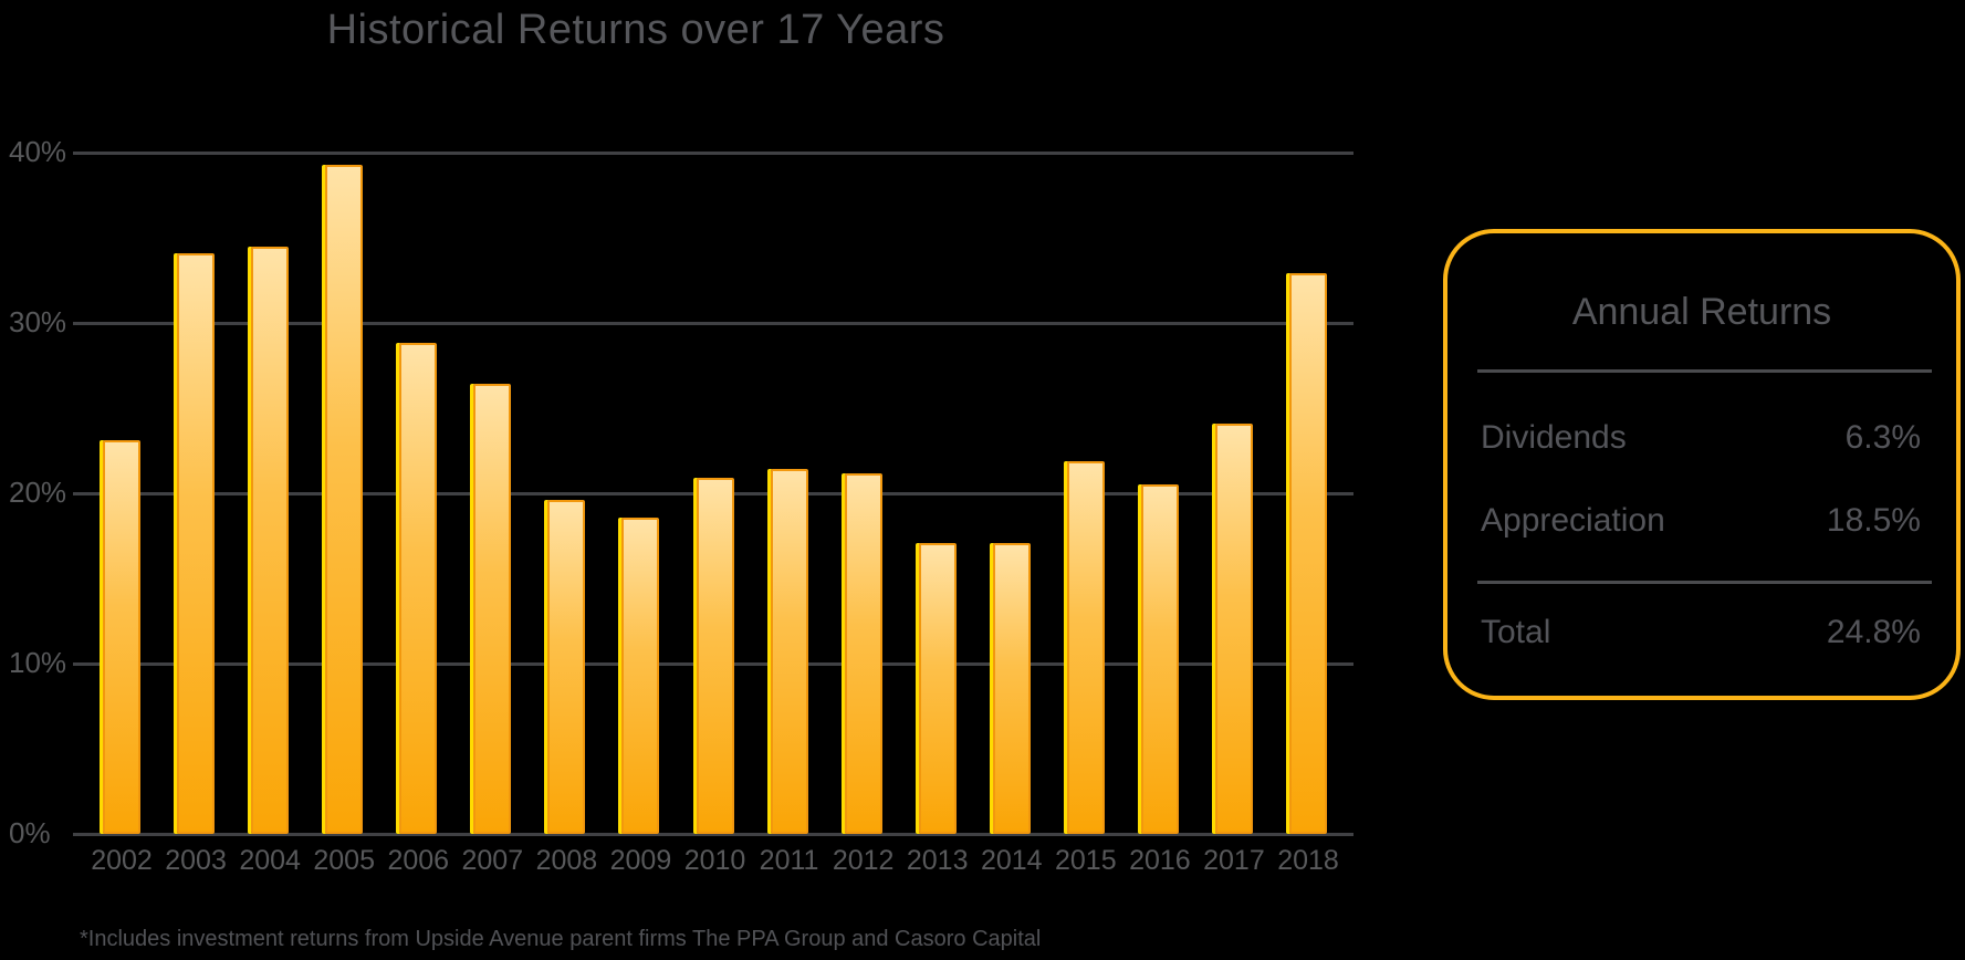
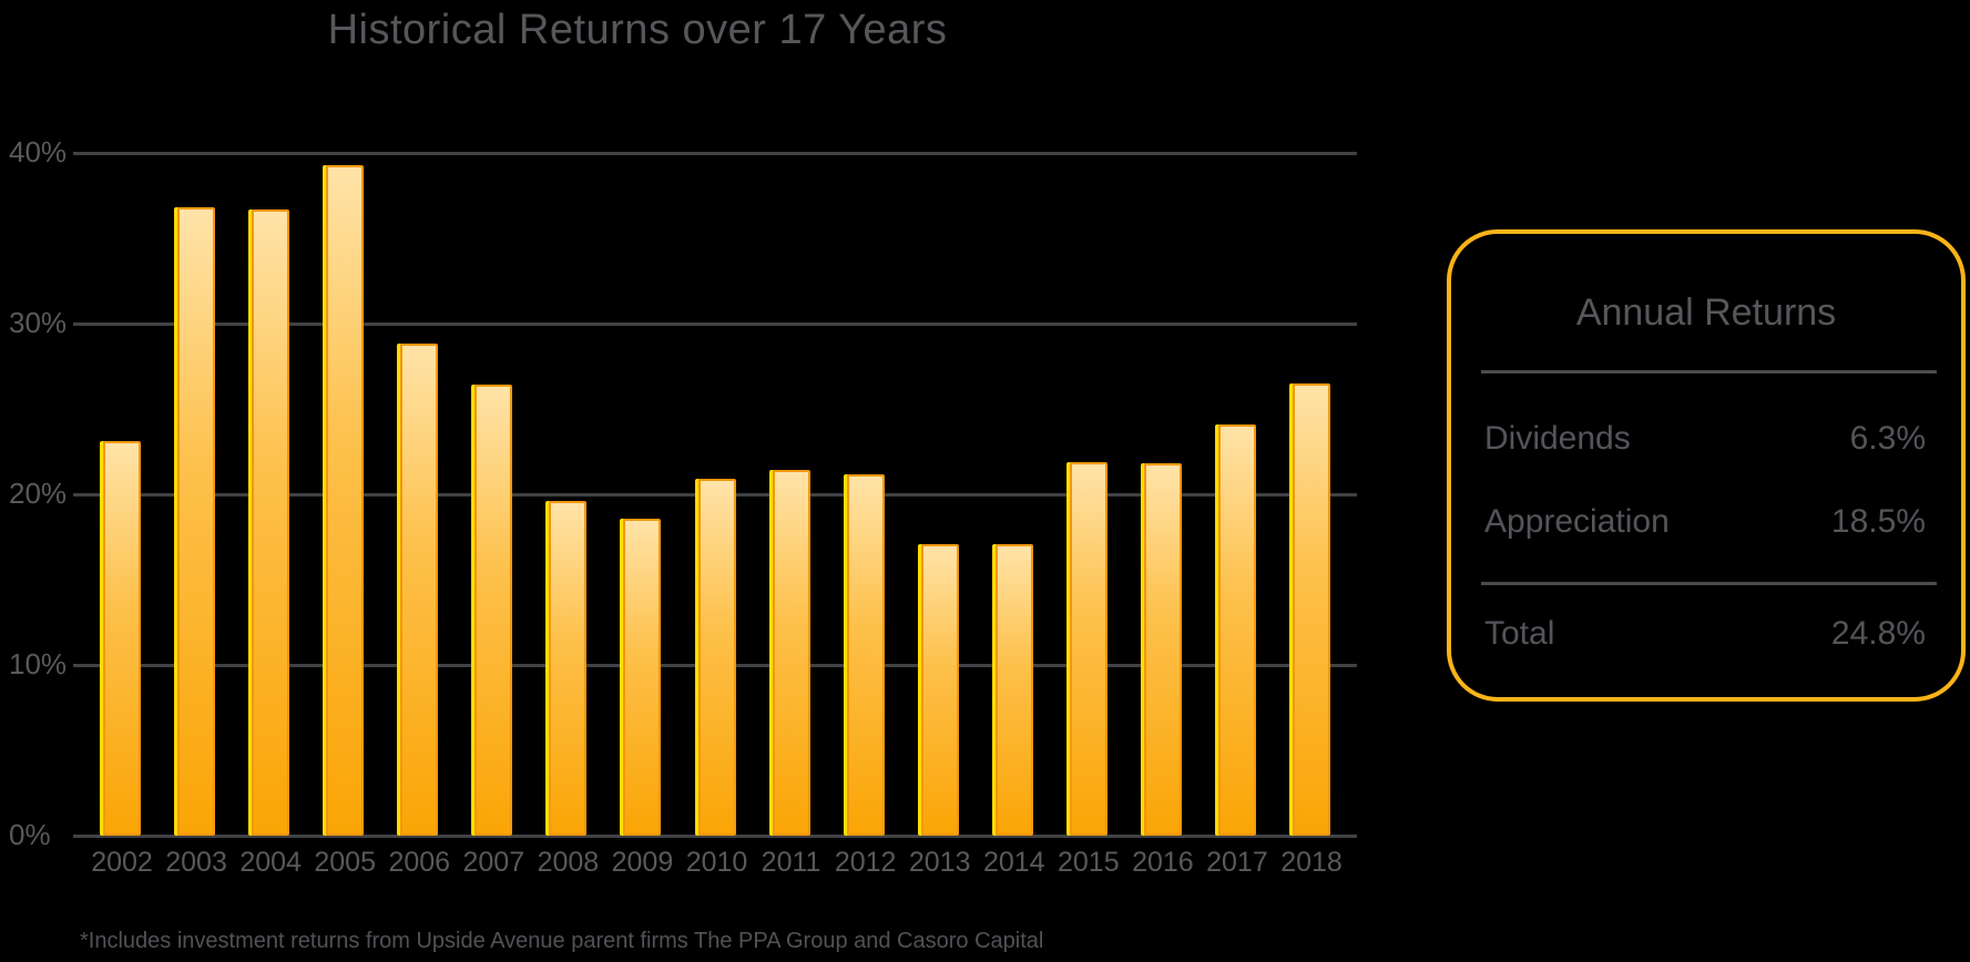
2003: 34.1% -> 36.8%
2004: 34.5% -> 36.7%
2016: 20.5% -> 21.8%
2018: 32.9% -> 26.5%
